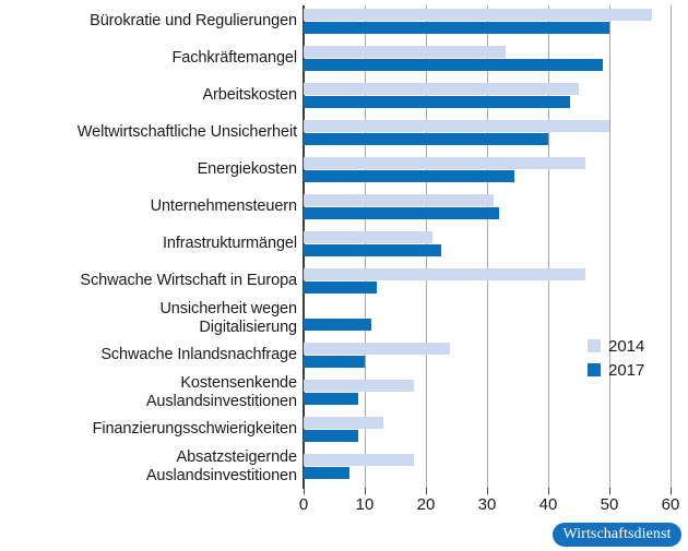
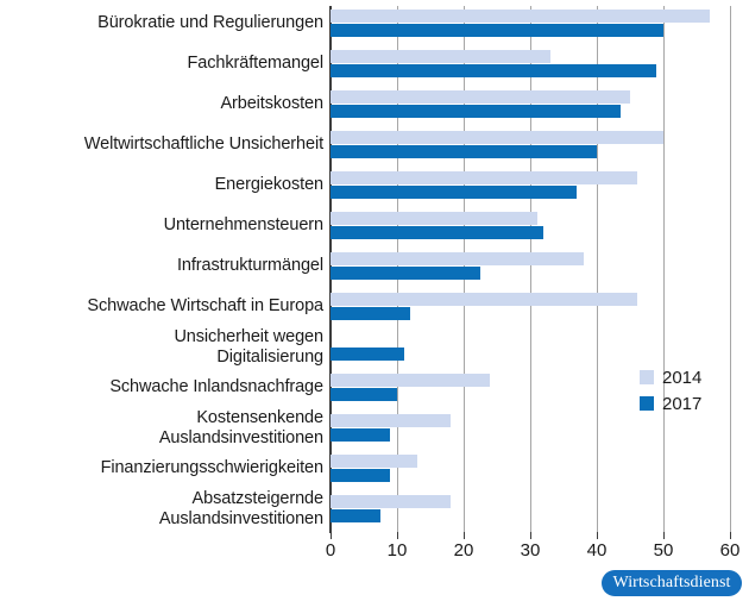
2017/Energiekosten: 34 -> 37
2014/Infrastrukturmängel: 21 -> 38
